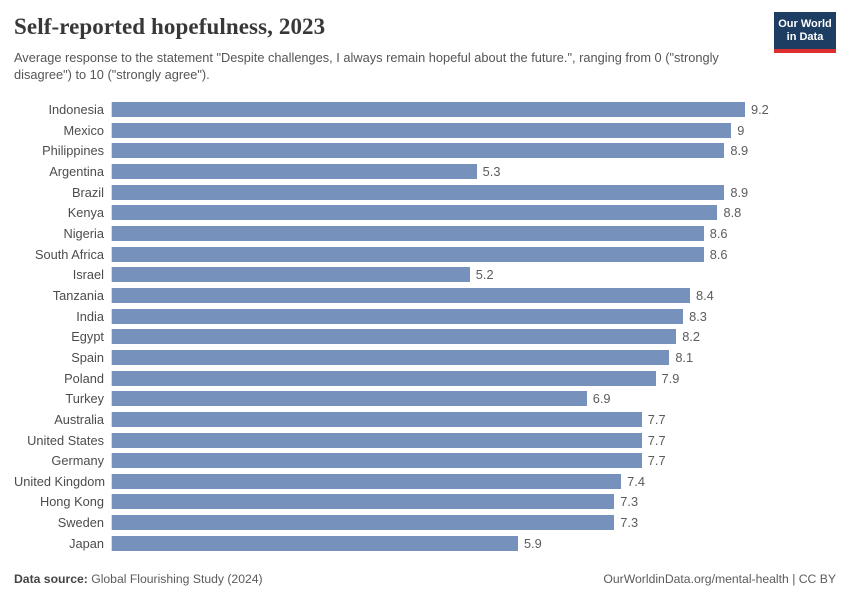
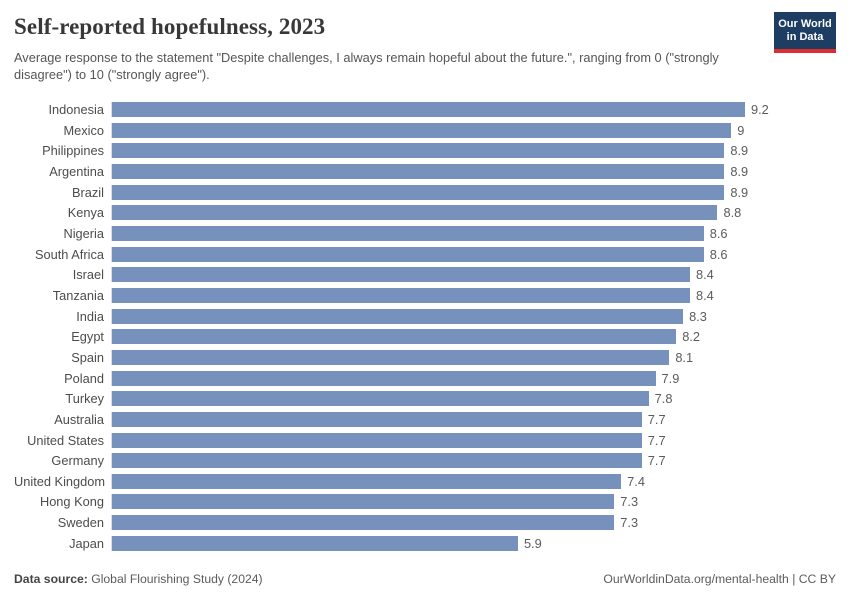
Argentina: 5.3 -> 8.9
Israel: 5.2 -> 8.4
Turkey: 6.9 -> 7.8
